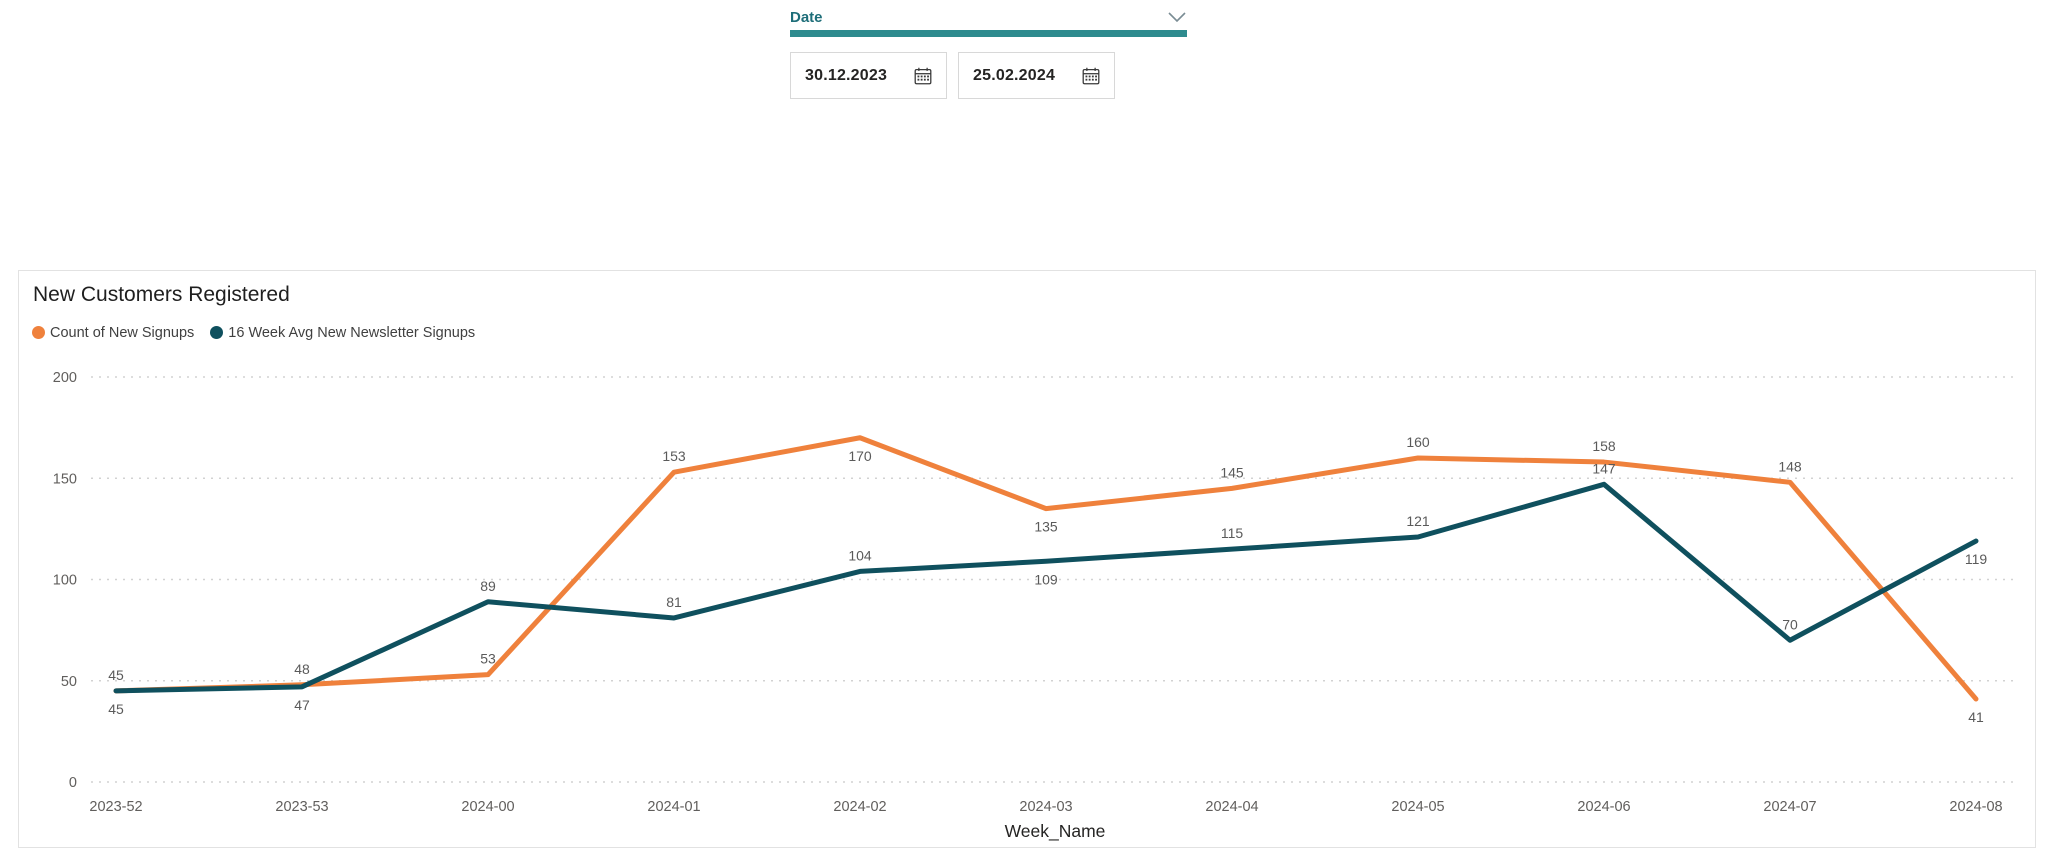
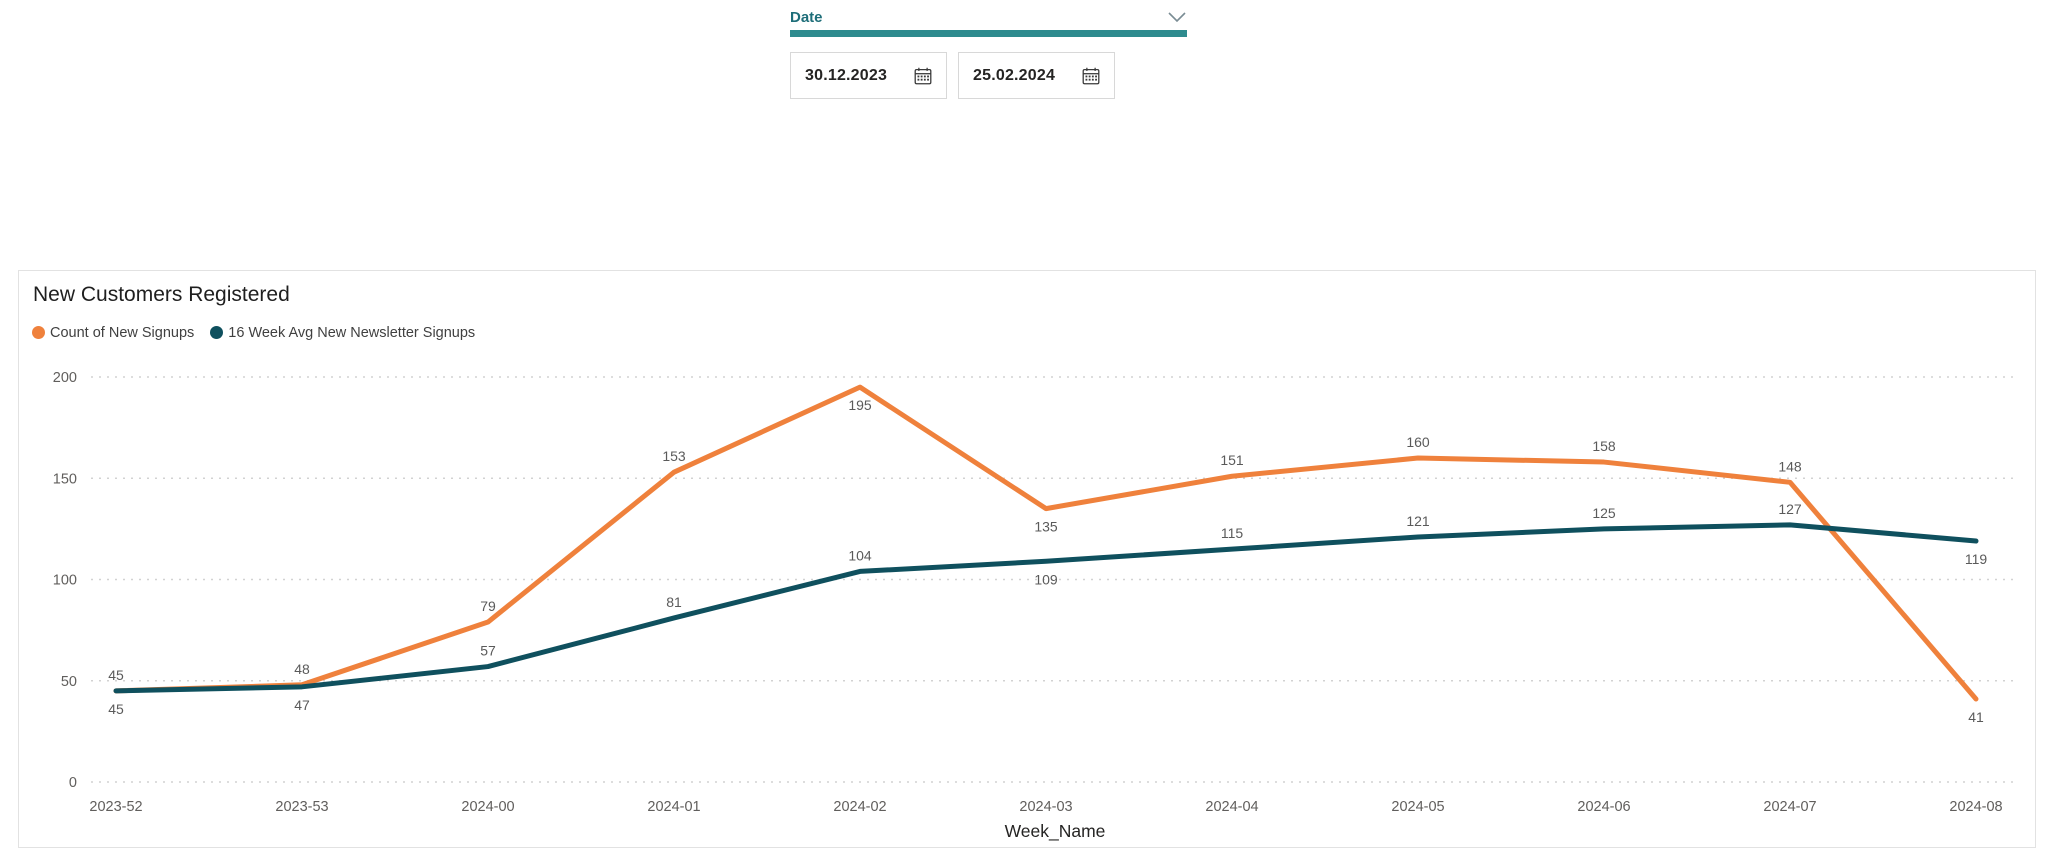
Count of New Signups/2024-00: 53 -> 79
16 Week Avg New Newsletter Signups/2024-00: 89 -> 57
Count of New Signups/2024-02: 170 -> 195
Count of New Signups/2024-04: 145 -> 151
16 Week Avg New Newsletter Signups/2024-06: 147 -> 125
16 Week Avg New Newsletter Signups/2024-07: 70 -> 127
